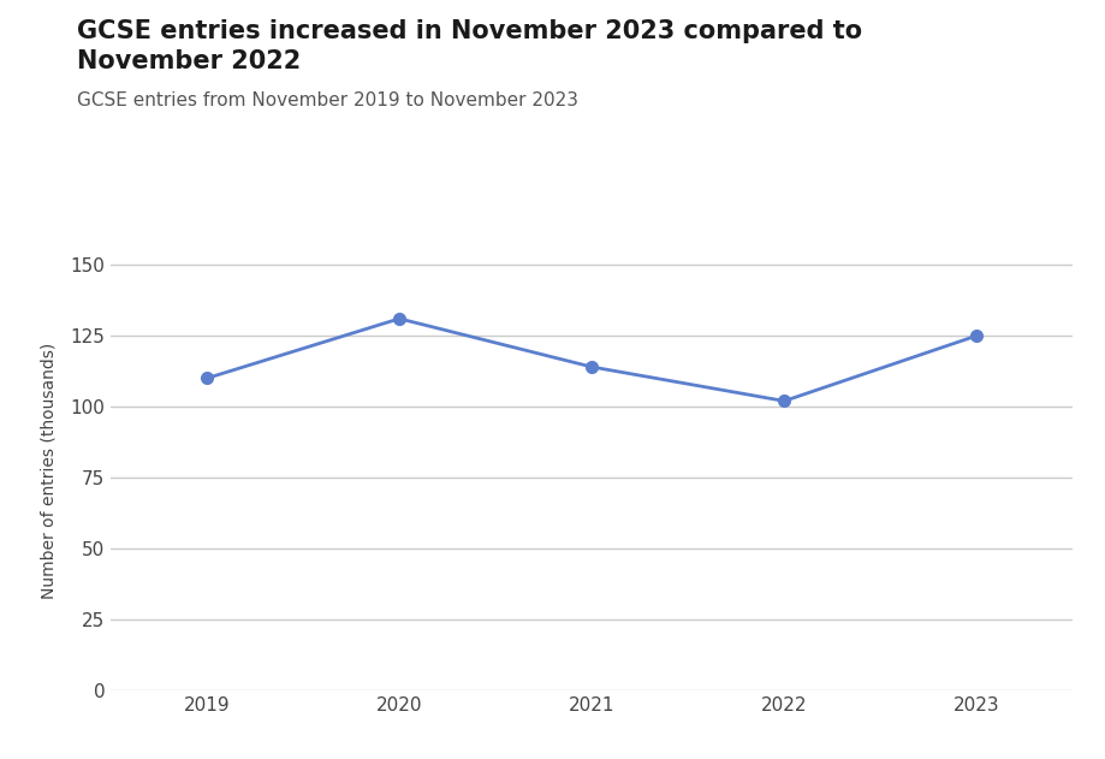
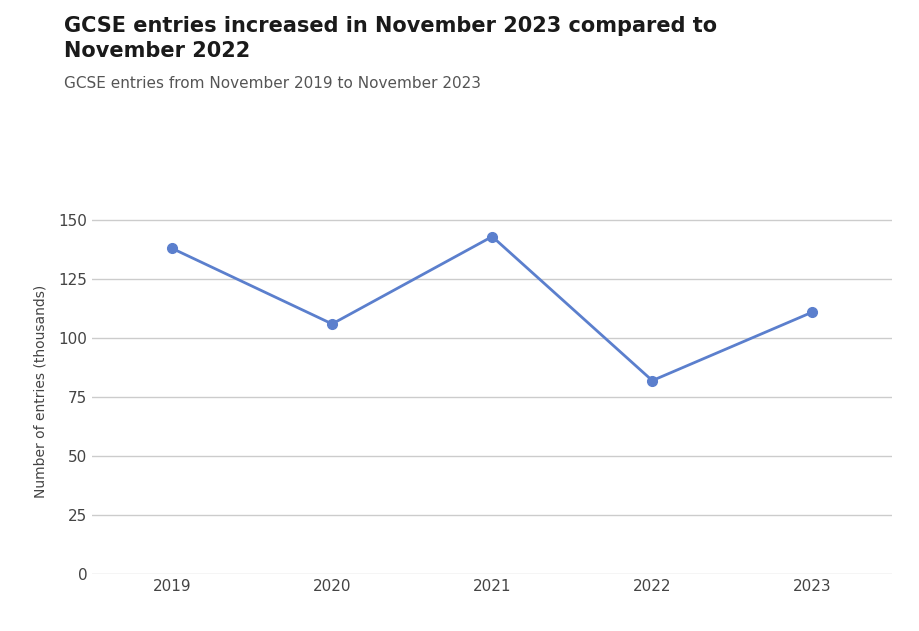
2019: 110 -> 138
2020: 131 -> 106
2021: 114 -> 143
2022: 102 -> 82
2023: 125 -> 111
